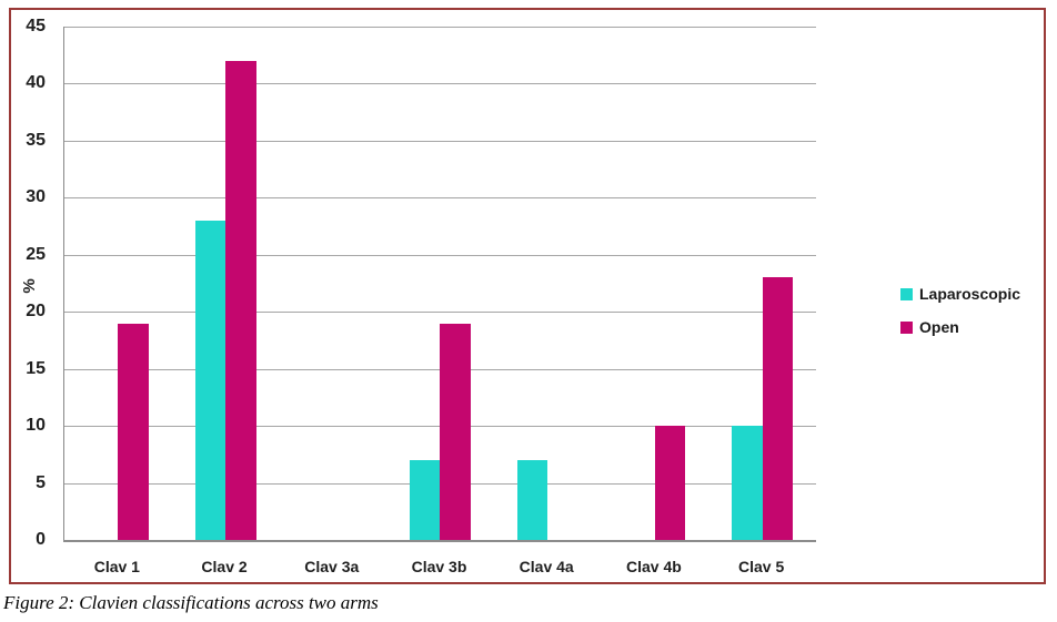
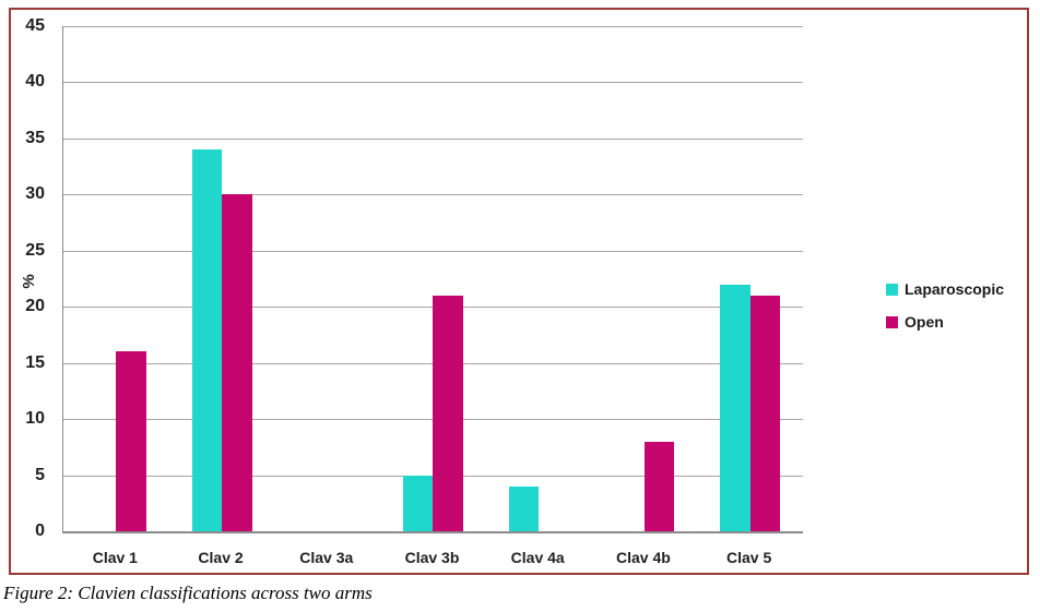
Open/Clav 1: 19 -> 16
Laparoscopic/Clav 2: 28 -> 34
Open/Clav 2: 42 -> 30
Laparoscopic/Clav 3b: 7 -> 5
Open/Clav 3b: 19 -> 21
Laparoscopic/Clav 4a: 7 -> 4
Open/Clav 4b: 10 -> 8
Laparoscopic/Clav 5: 10 -> 22
Open/Clav 5: 23 -> 21
